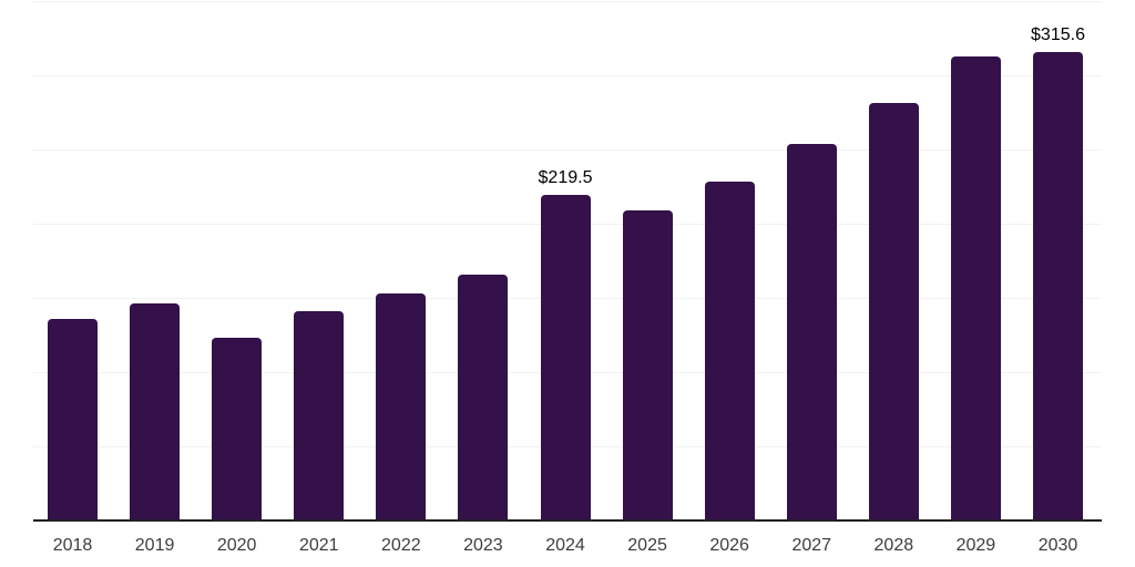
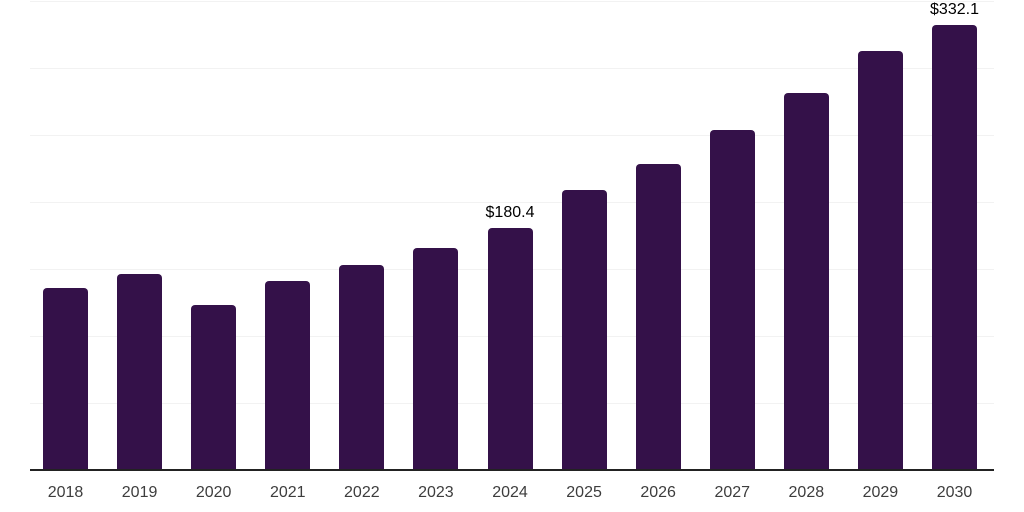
2024: $219.5 -> $180.4
2030: $315.6 -> $332.1
